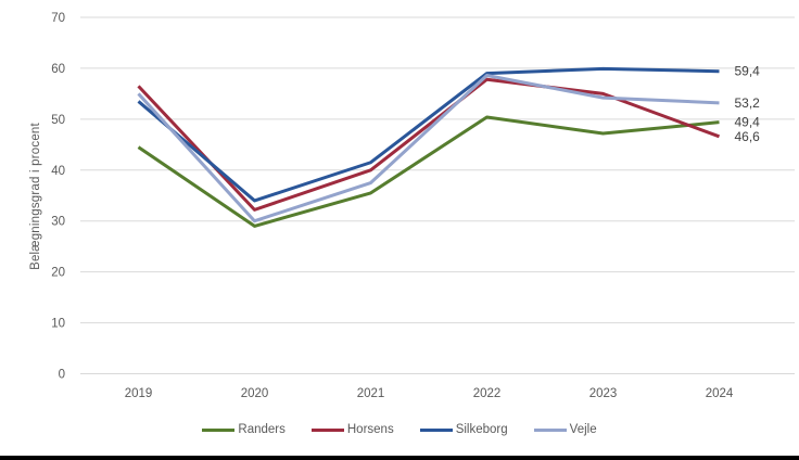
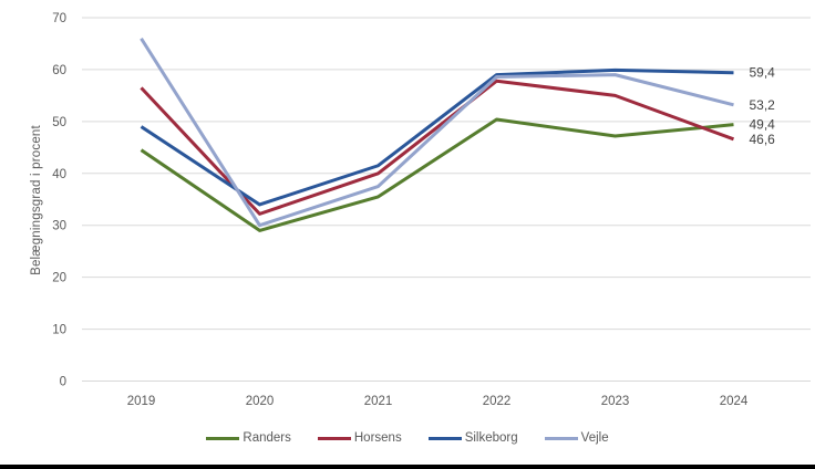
Silkeborg/2019: 54 -> 49
Vejle/2019: 55 -> 66
Vejle/2023: 54 -> 59
